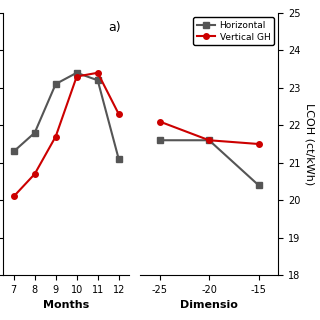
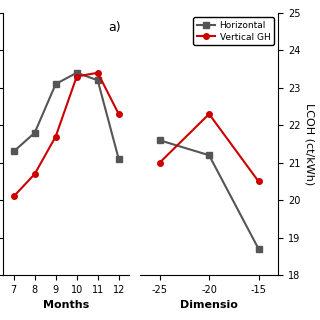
Vertical GH/-25: 22.1 -> 21.0
Horizontal/-20: 21.6 -> 21.2
Vertical GH/-20: 21.6 -> 22.3
Horizontal/-15: 20.4 -> 18.7
Vertical GH/-15: 21.5 -> 20.5
